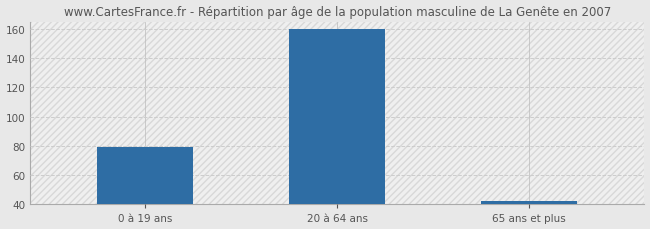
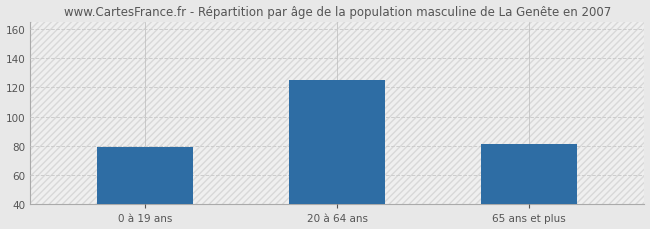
20 à 64 ans: 160 -> 125
65 ans et plus: 42 -> 81
